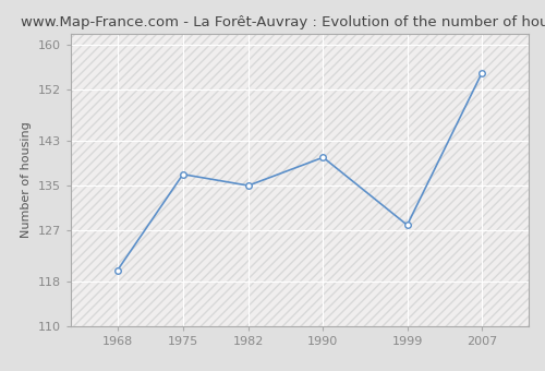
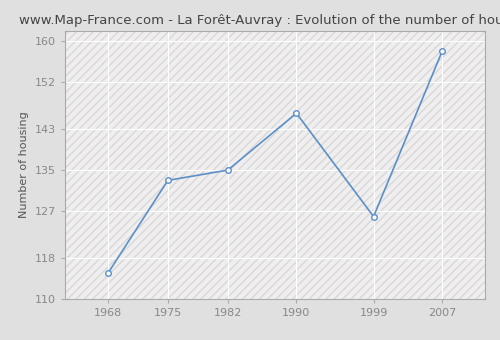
1968: 120 -> 115
1975: 137 -> 133
1990: 140 -> 146
1999: 128 -> 126
2007: 155 -> 158
